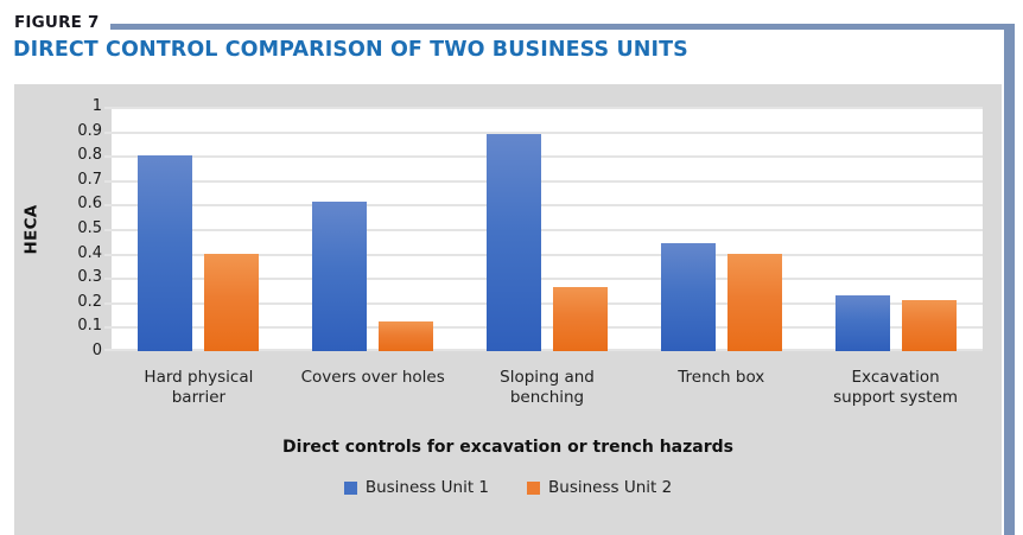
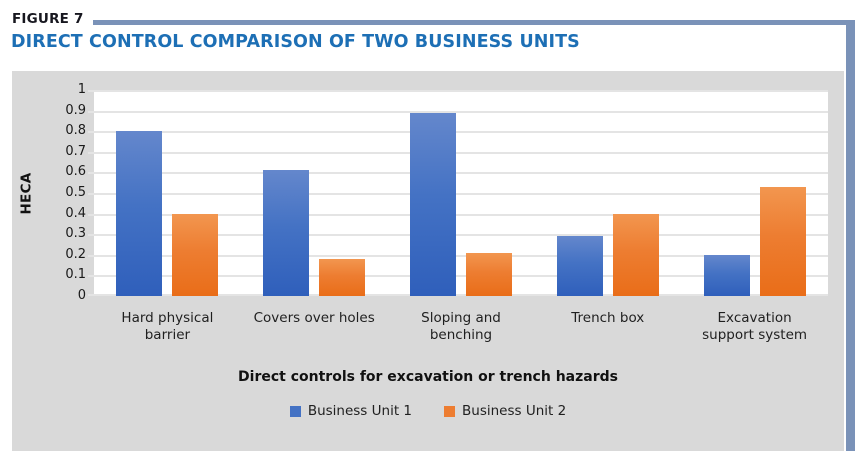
Business Unit 2/Covers over holes: 0.12 -> 0.18
Business Unit 2/Sloping and benching: 0.26 -> 0.21
Business Unit 1/Trench box: 0.44 -> 0.29
Business Unit 1/Excavation support system: 0.23 -> 0.20
Business Unit 2/Excavation support system: 0.21 -> 0.53
